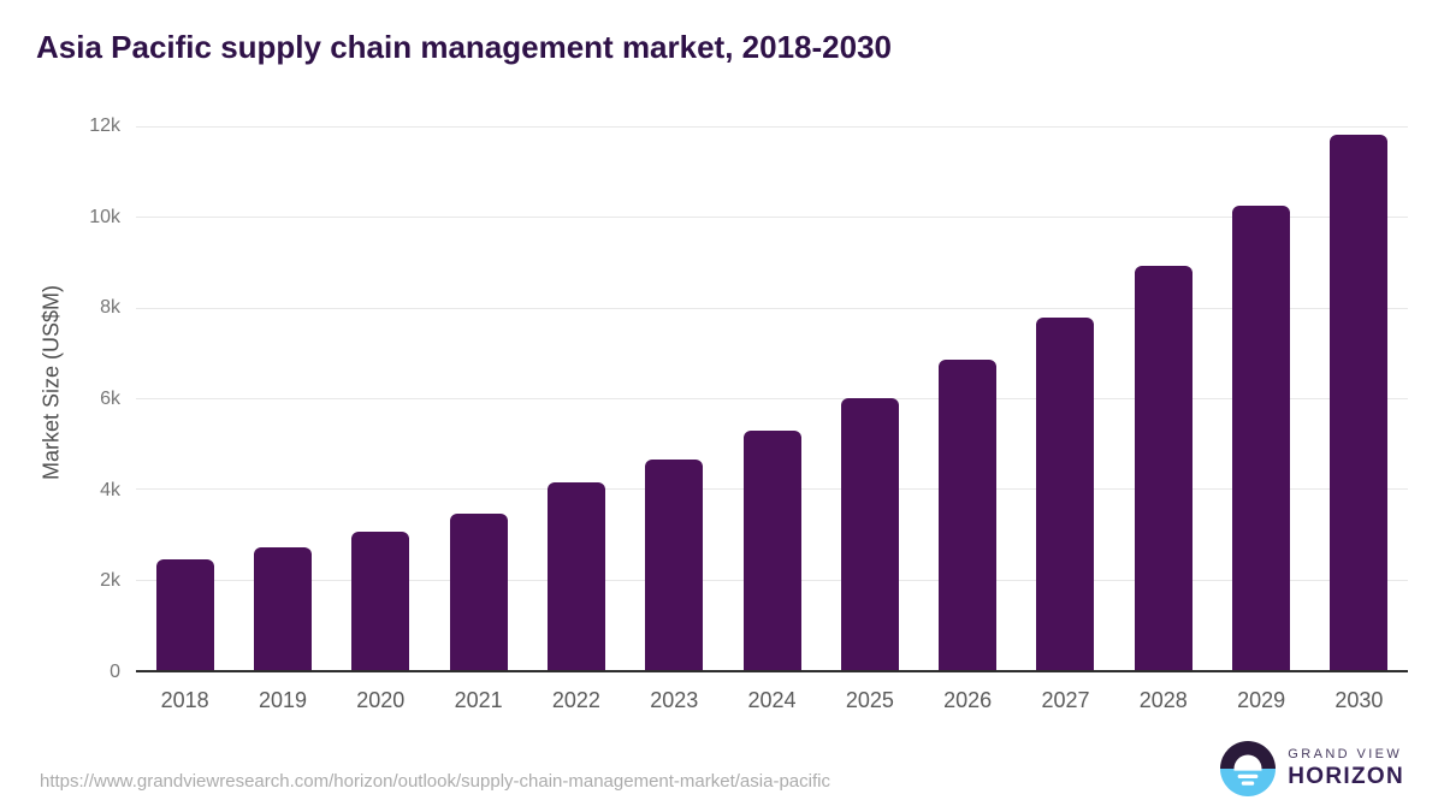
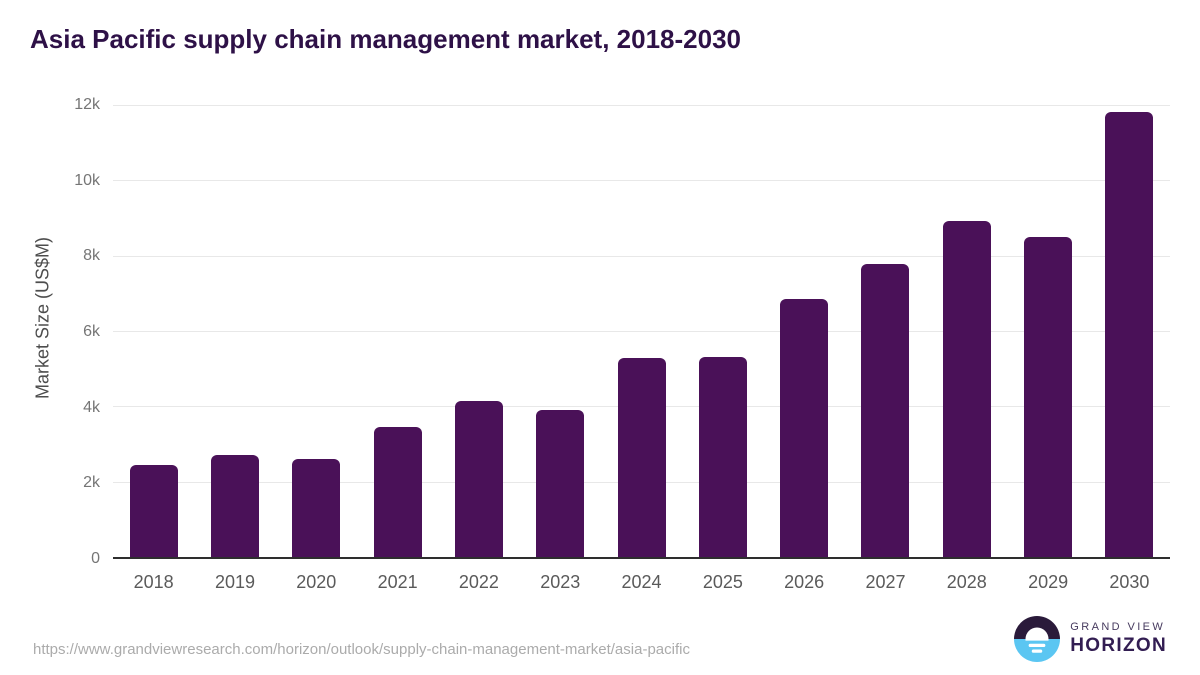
2020: 3.1k -> 2.6k
2023: 4.6k -> 3.9k
2025: 6.0k -> 5.3k
2029: 10.3k -> 8.5k
